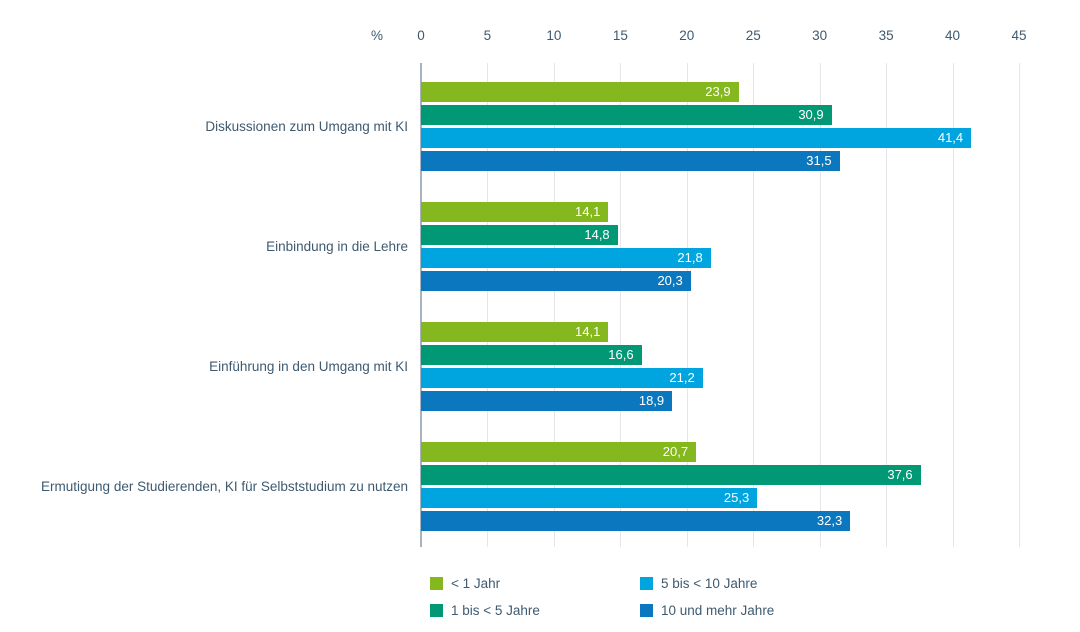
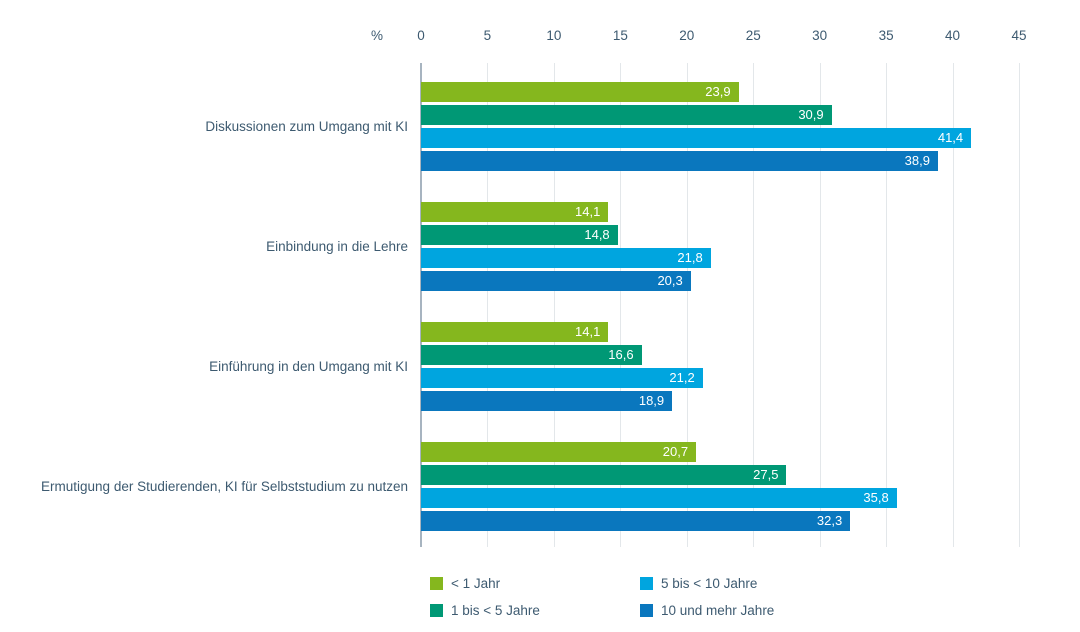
10 und mehr Jahre/Diskussionen zum Umgang mit KI: 31,5 -> 38,9
1 bis < 5 Jahre/Ermutigung der Studierenden, KI für Selbststudium zu nutzen: 37,6 -> 27,5
5 bis < 10 Jahre/Ermutigung der Studierenden, KI für Selbststudium zu nutzen: 25,3 -> 35,8
